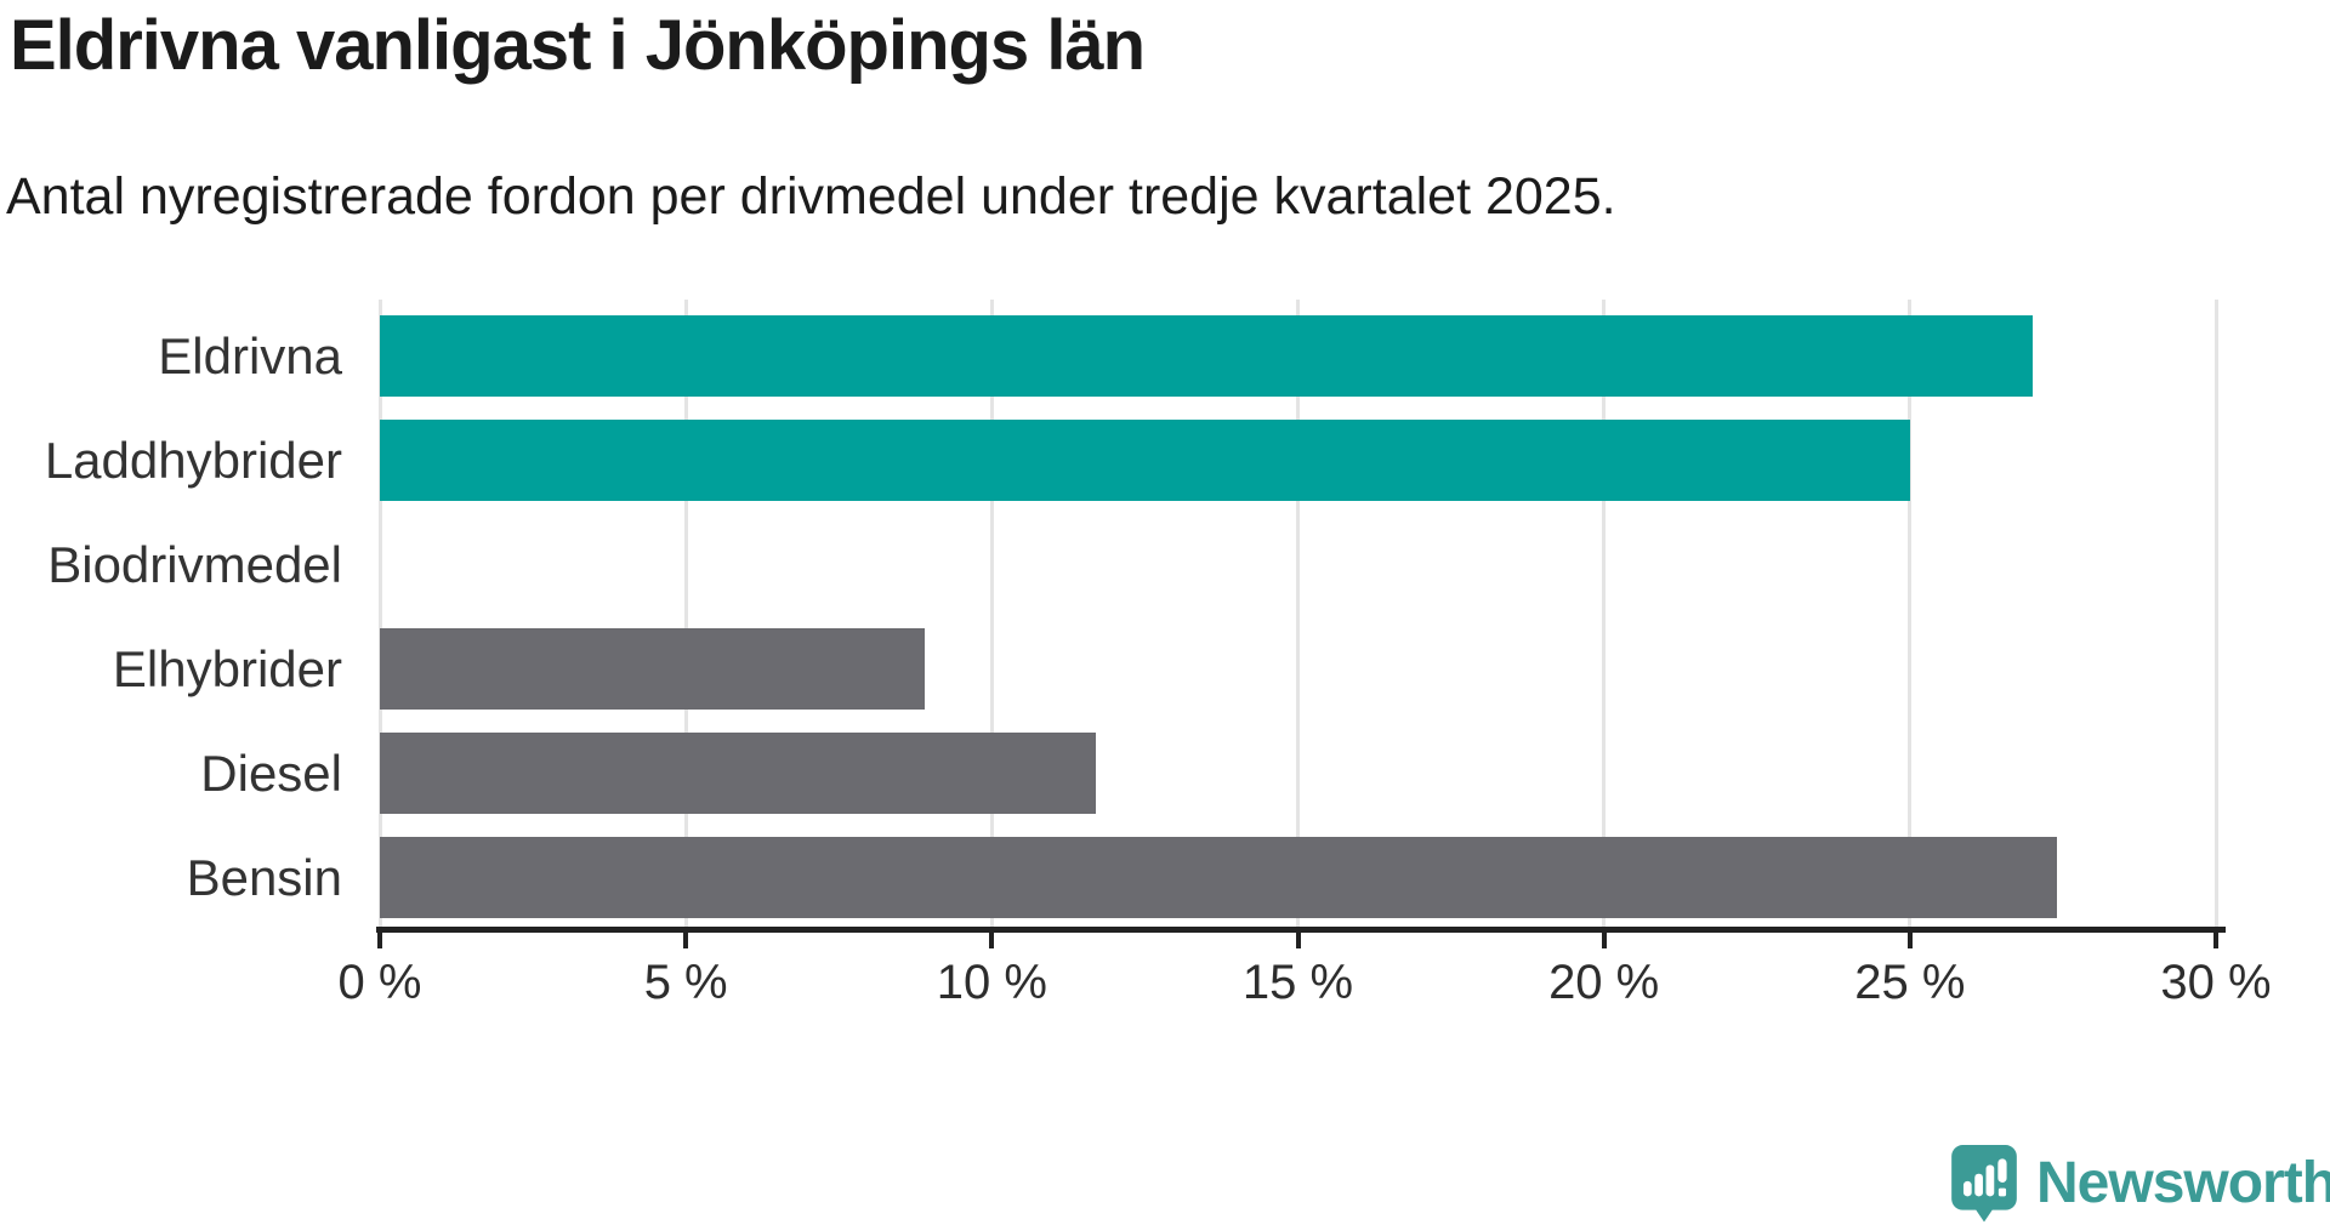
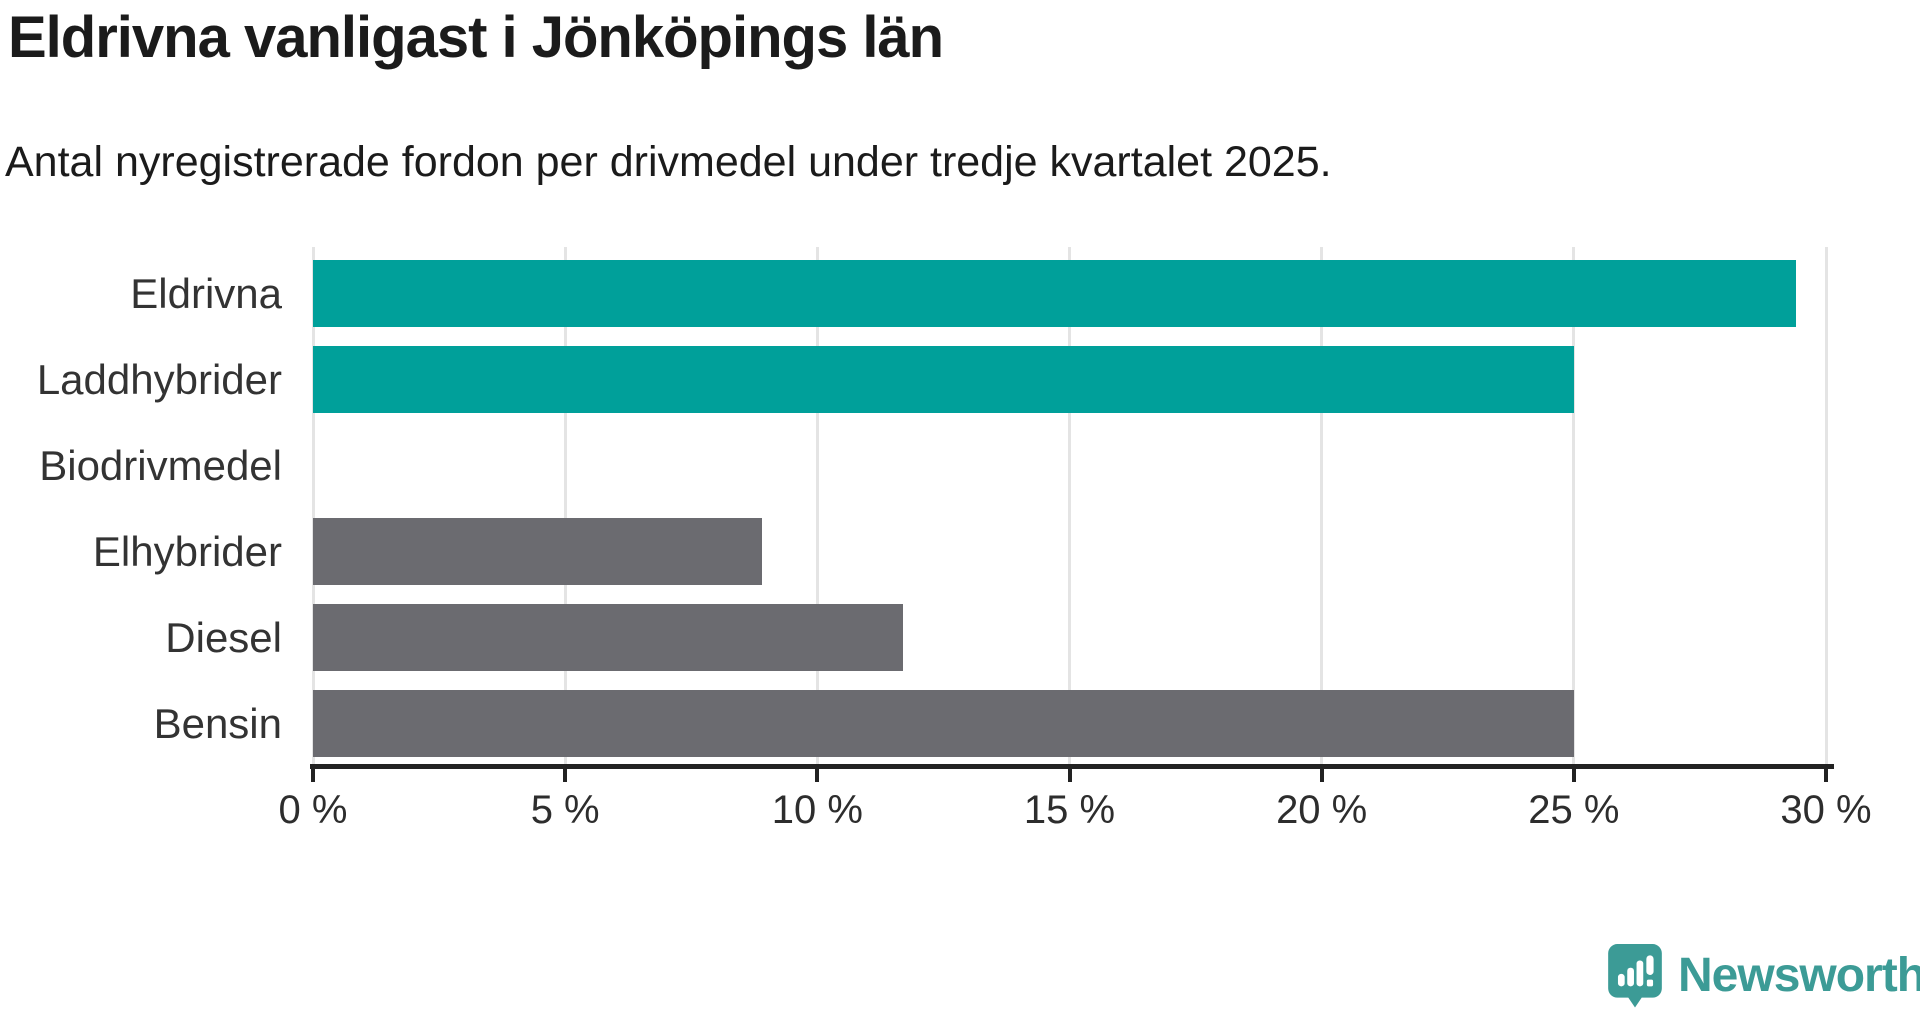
Eldrivna: 27.0% -> 29.4%
Bensin: 27.4% -> 25.0%
